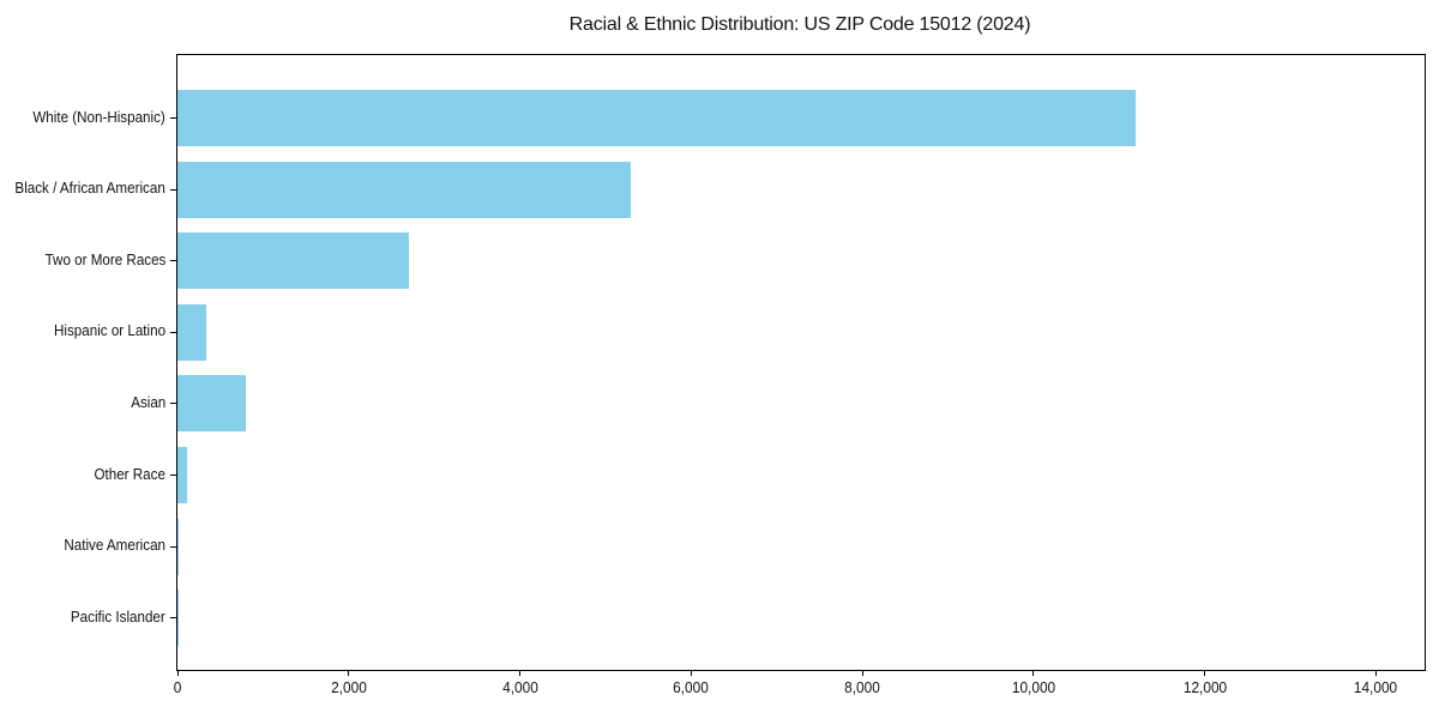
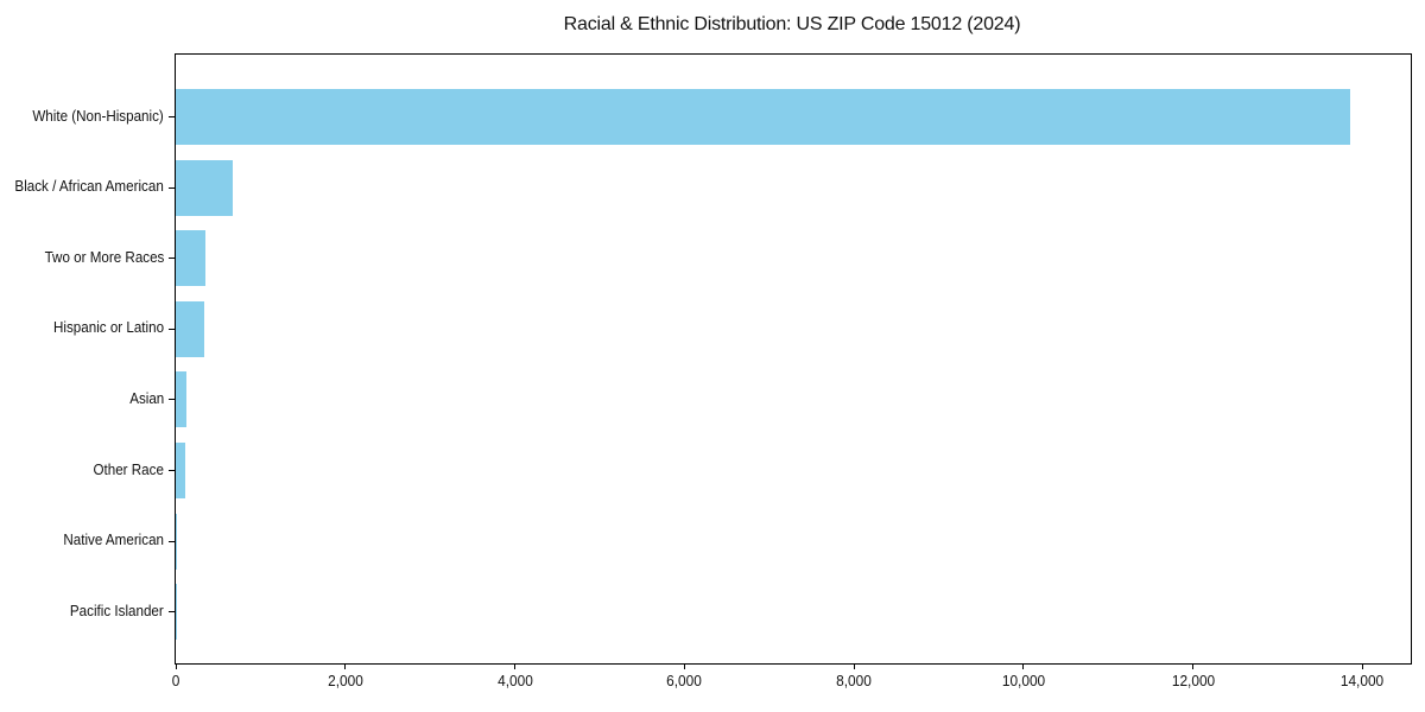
White (Non-Hispanic): 11200 -> 13800
Black / African American: 5300 -> 700
Two or More Races: 2700 -> 400
Asian: 800 -> 100
